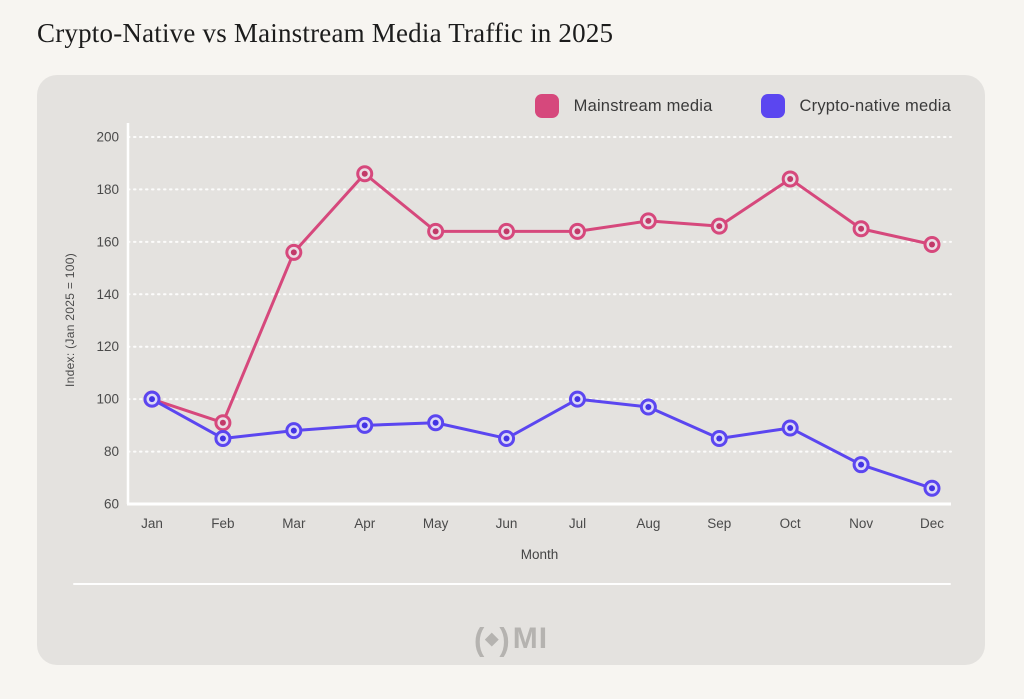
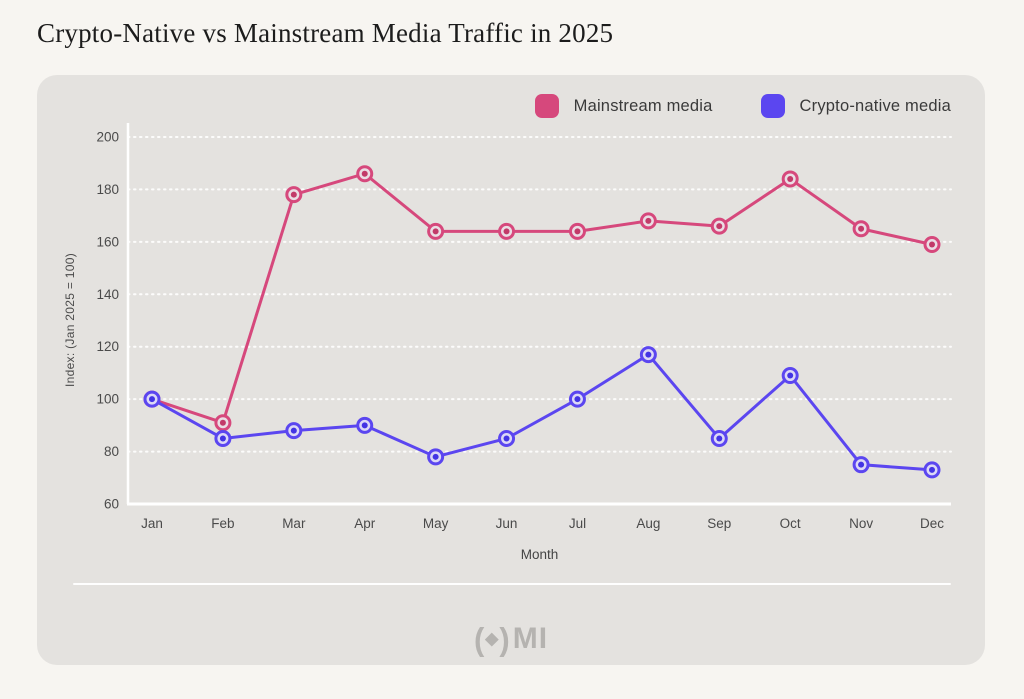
Mainstream media/Mar: 156 -> 178
Crypto-native media/May: 91 -> 78
Crypto-native media/Aug: 97 -> 117
Crypto-native media/Oct: 89 -> 109
Crypto-native media/Dec: 66 -> 73
